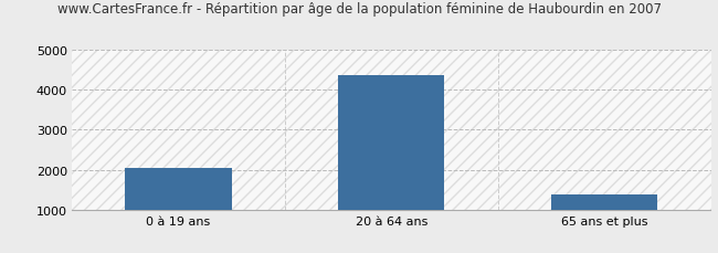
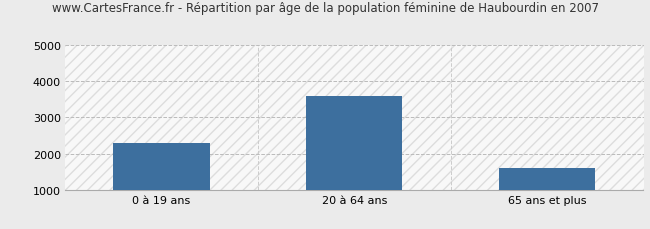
0 à 19 ans: 2050 -> 2300
20 à 64 ans: 4370 -> 3600
65 ans et plus: 1390 -> 1600
